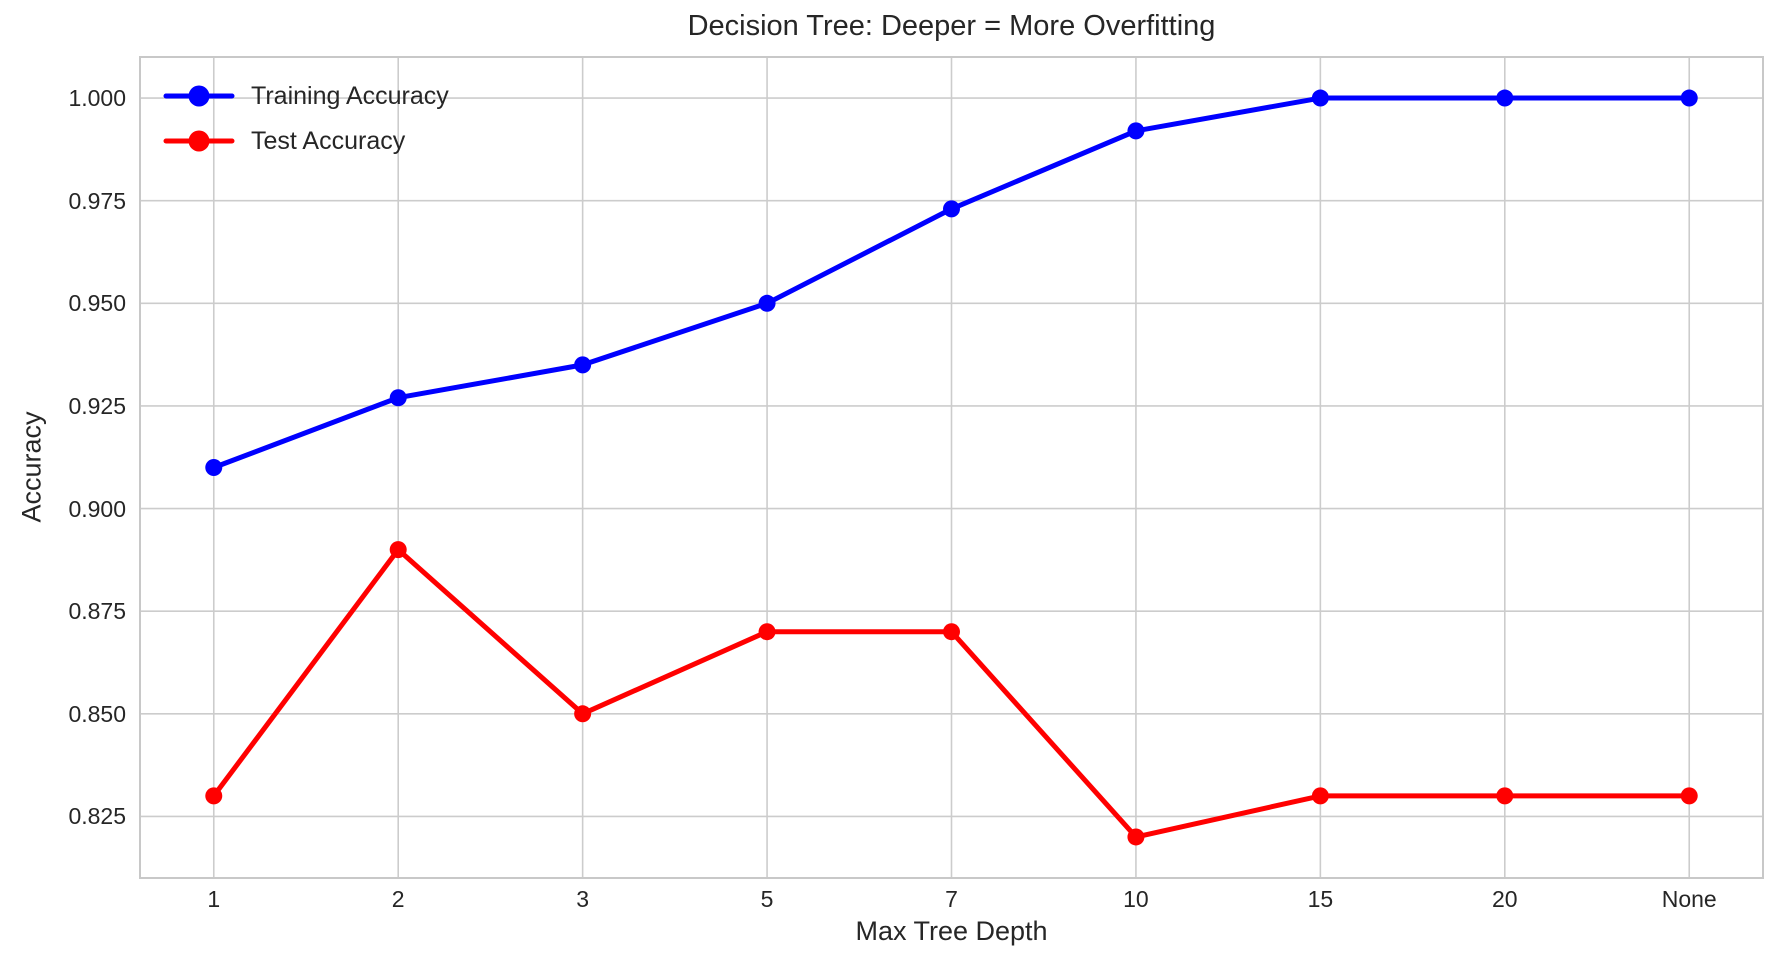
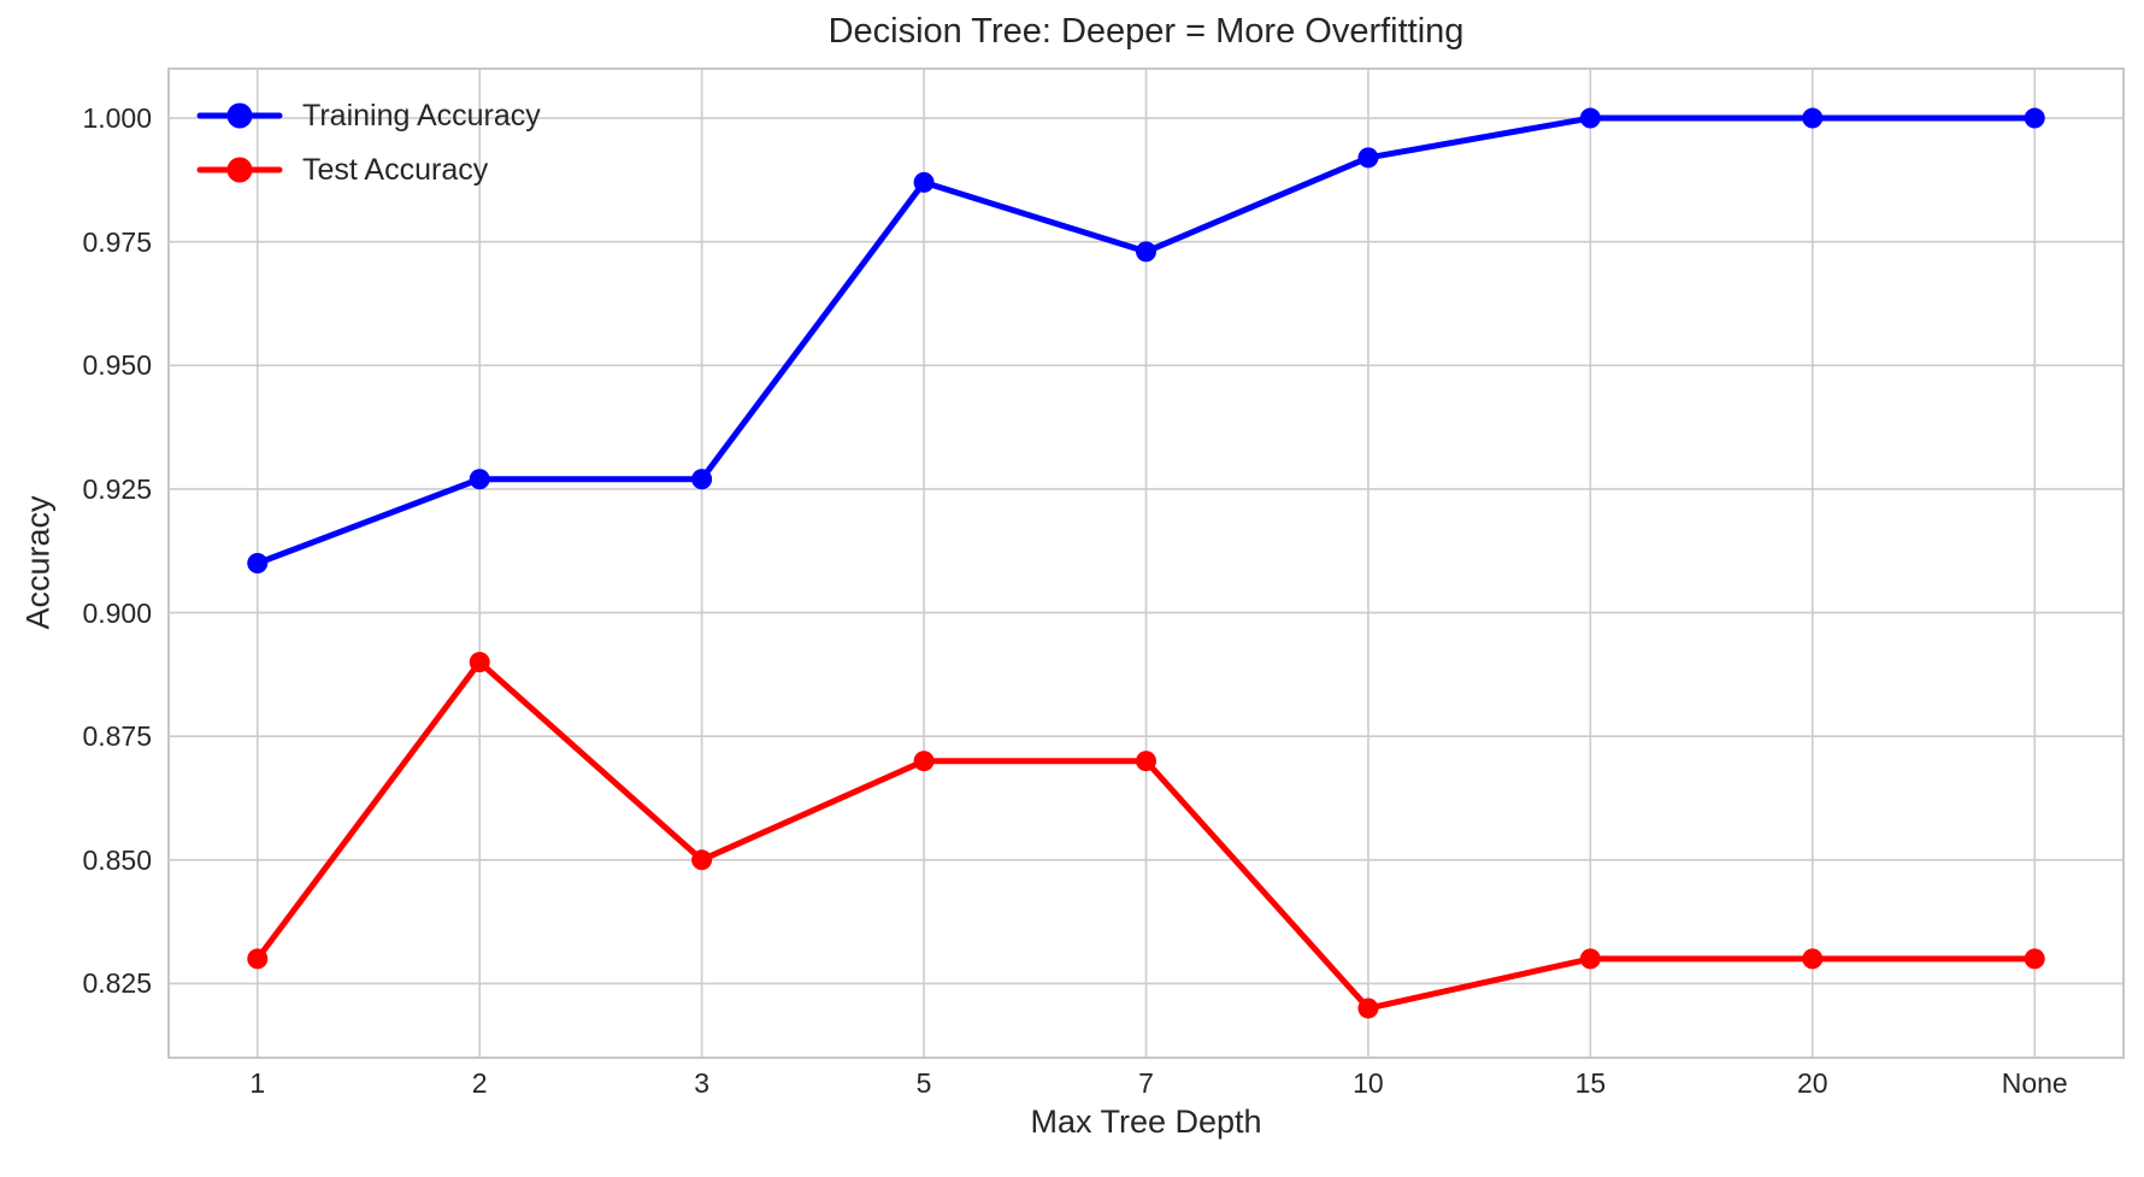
Training Accuracy/3: 0.935 -> 0.927
Training Accuracy/5: 0.950 -> 0.987
